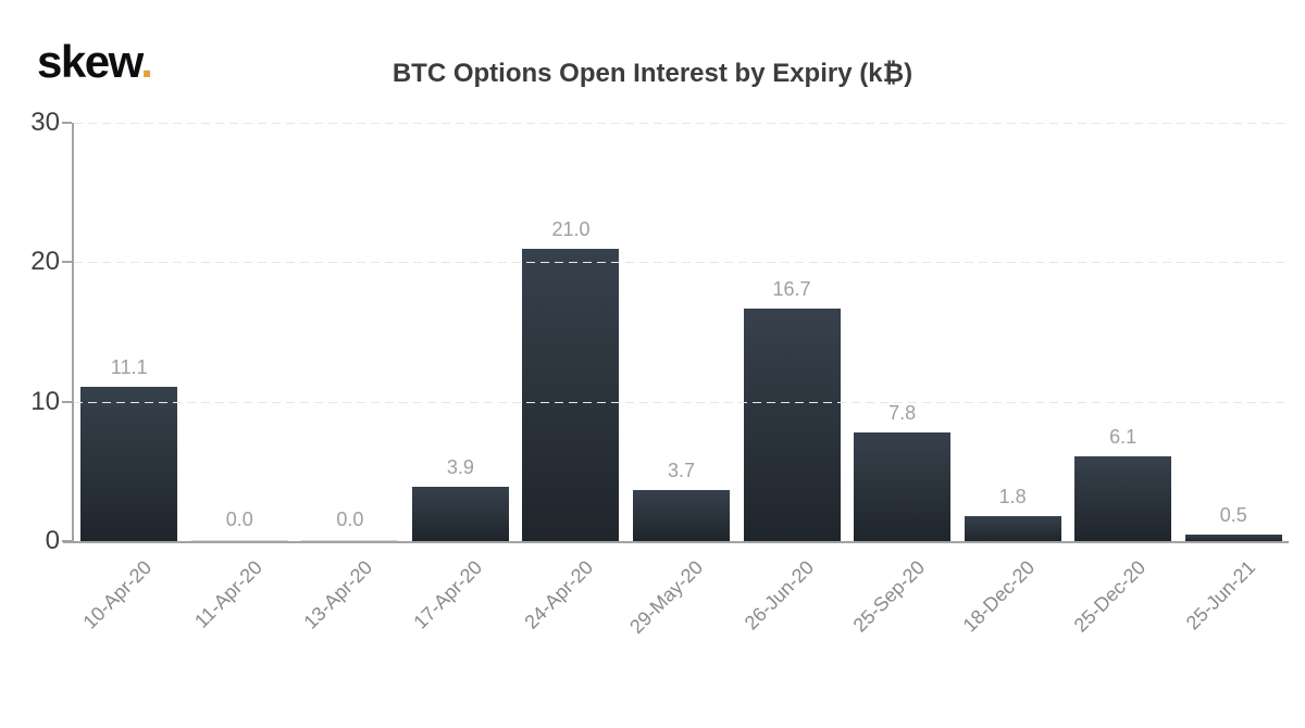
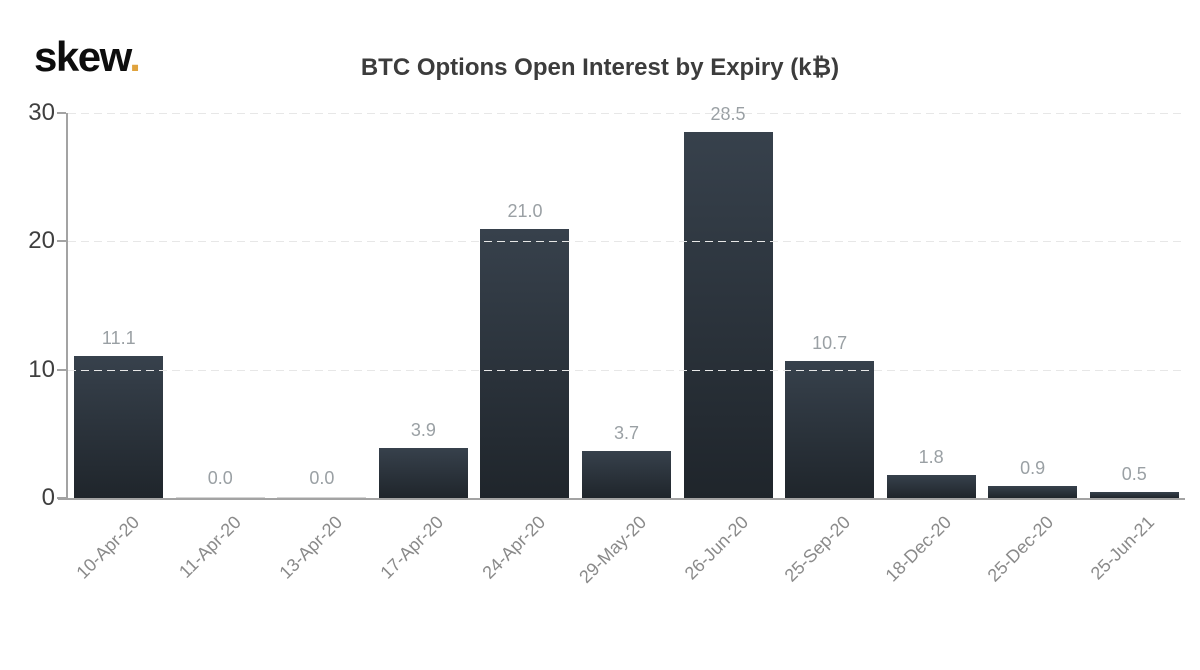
26-Jun-20: 16.7 -> 28.5
25-Sep-20: 7.8 -> 10.7
25-Dec-20: 6.1 -> 0.9
